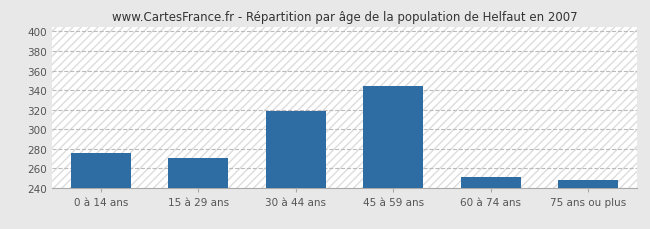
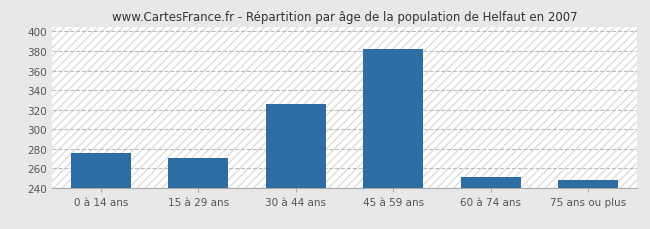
30 à 44 ans: 318 -> 326
45 à 59 ans: 344 -> 382
